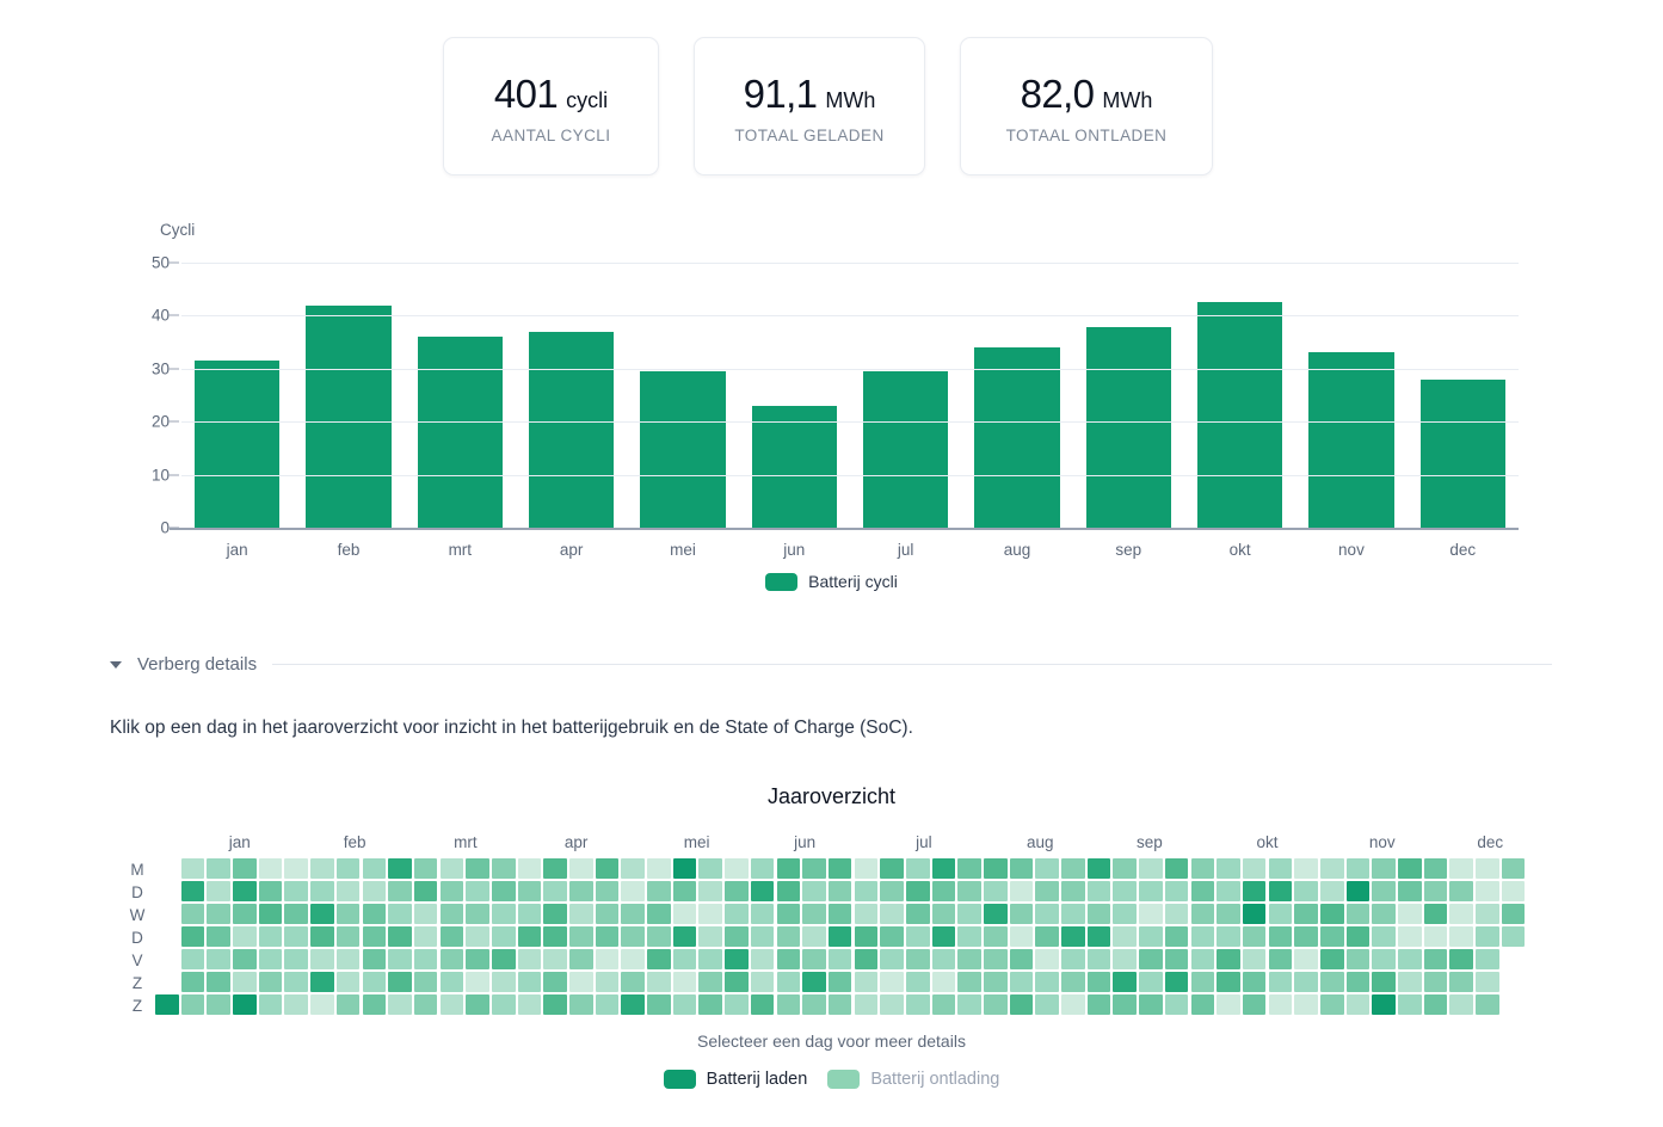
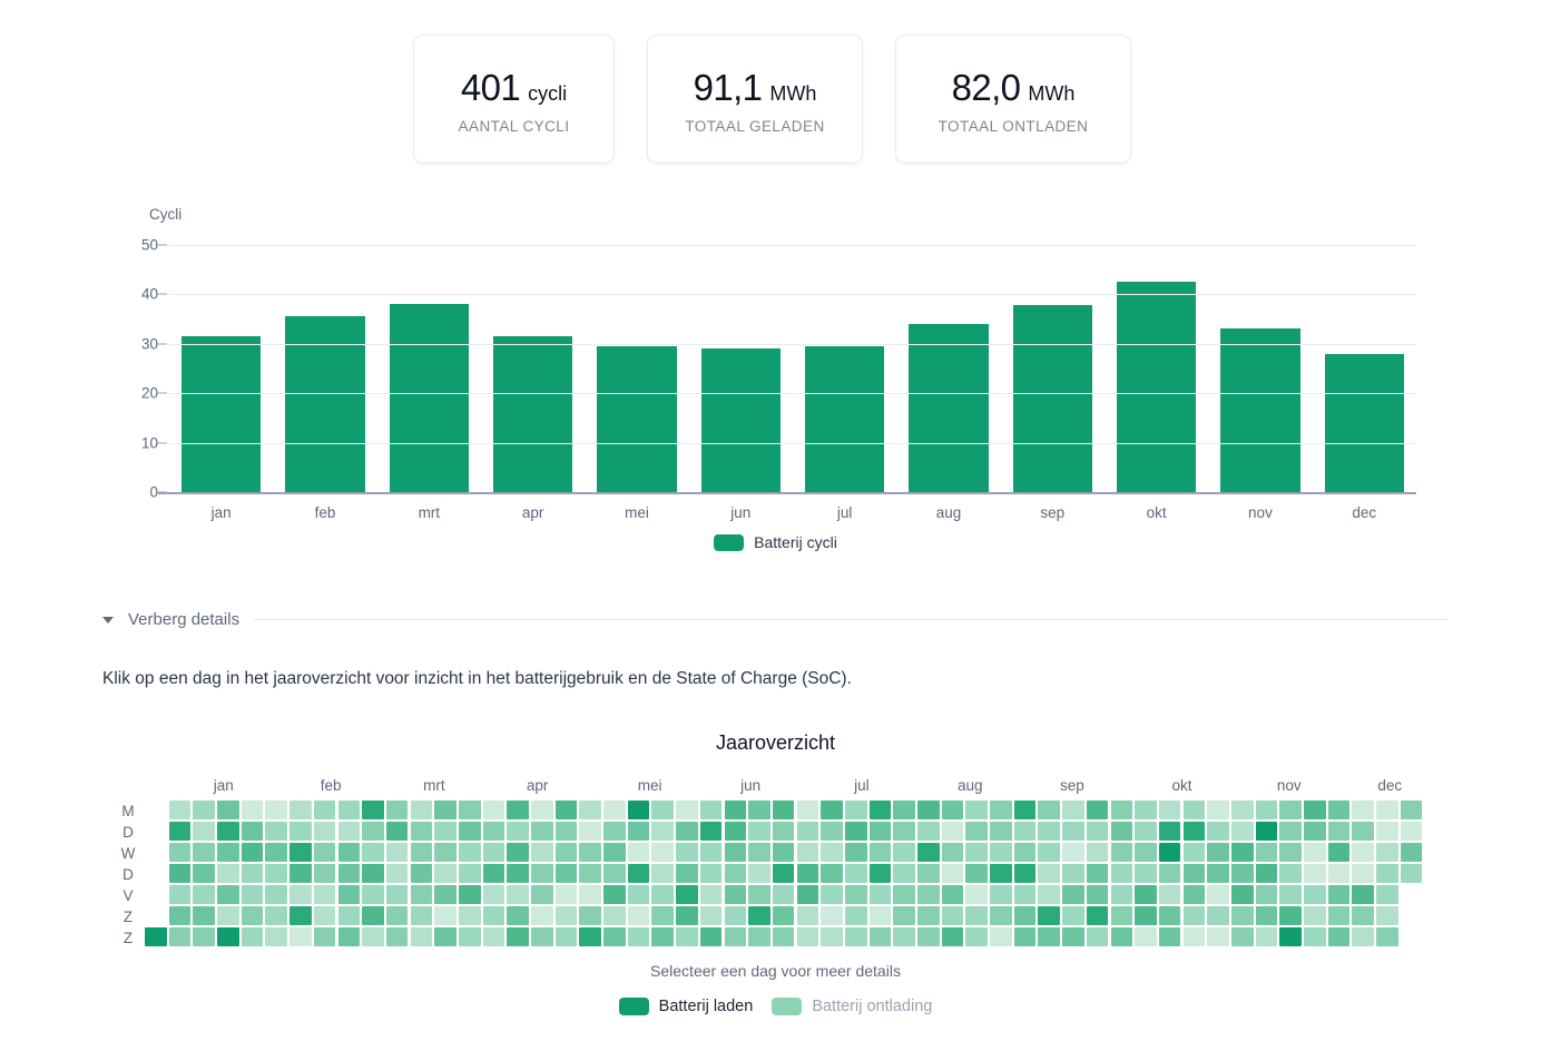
feb: 42 -> 36
mrt: 36 -> 38
apr: 37 -> 32
jun: 23 -> 29
